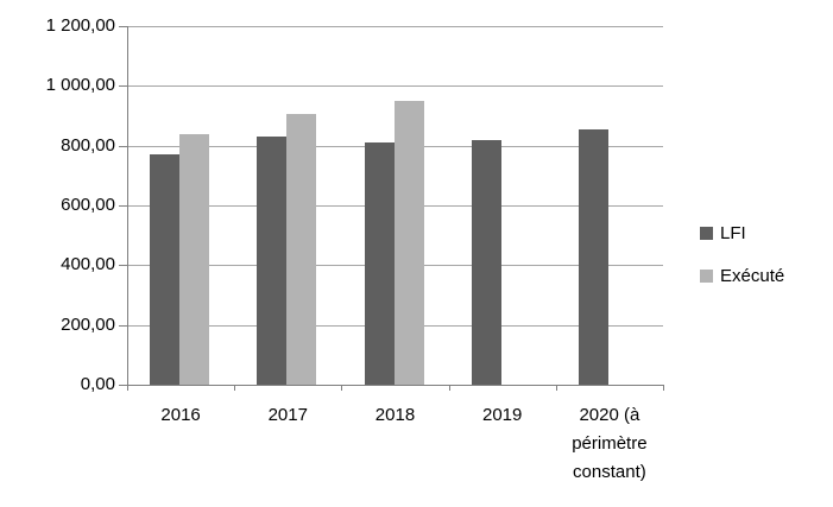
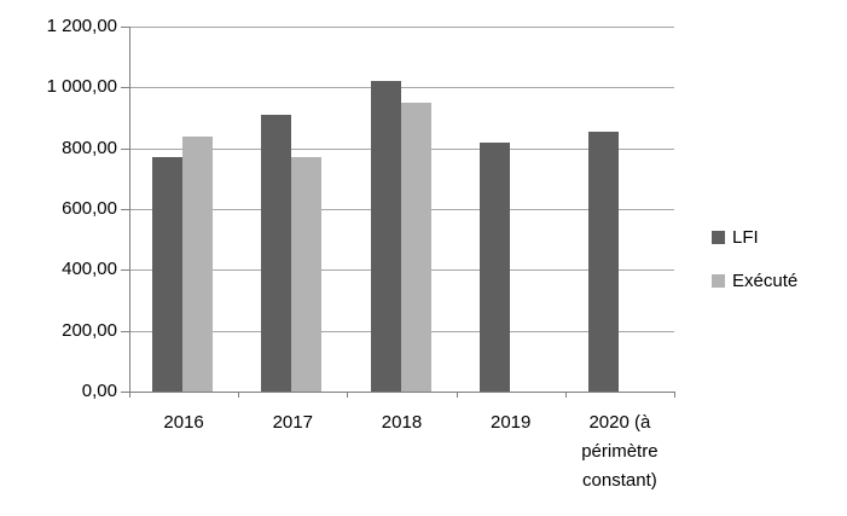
LFI/2017: 830 -> 910
Exécuté/2017: 900 -> 770
LFI/2018: 810 -> 1020
